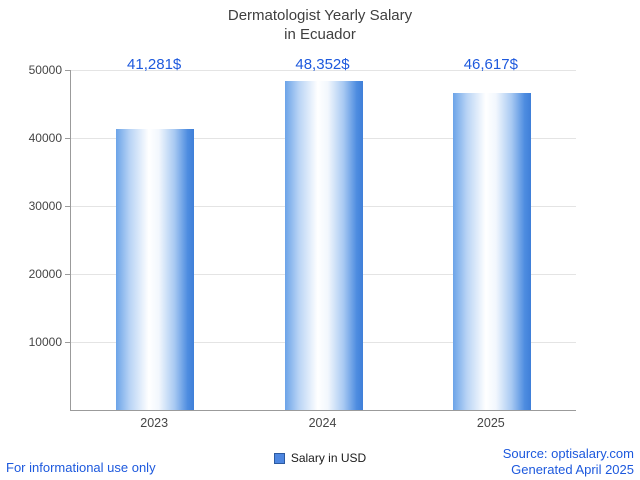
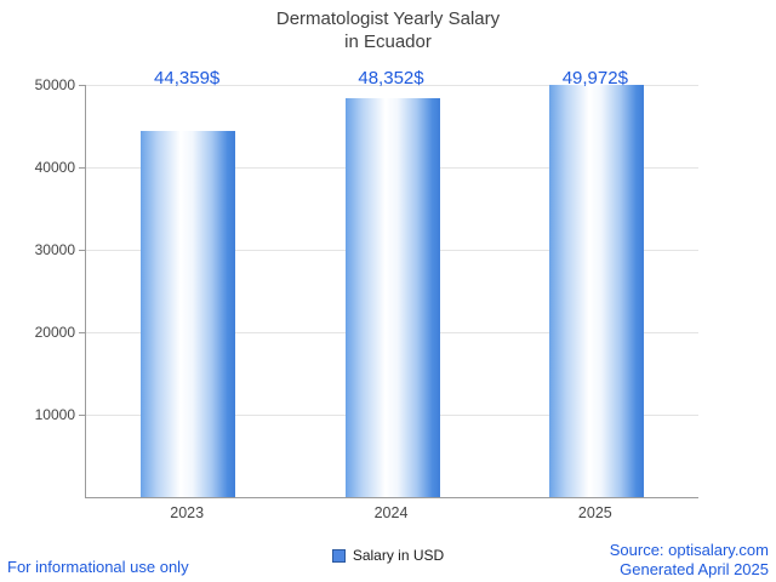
2023: 41,281 -> 44,359
2025: 46,617 -> 49,972
